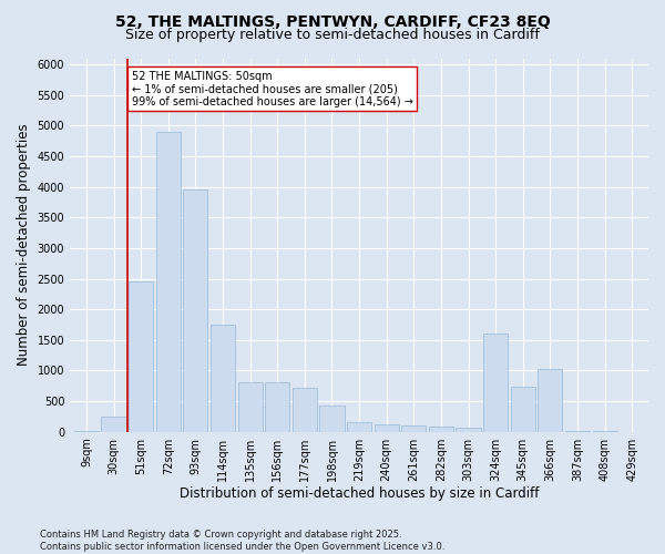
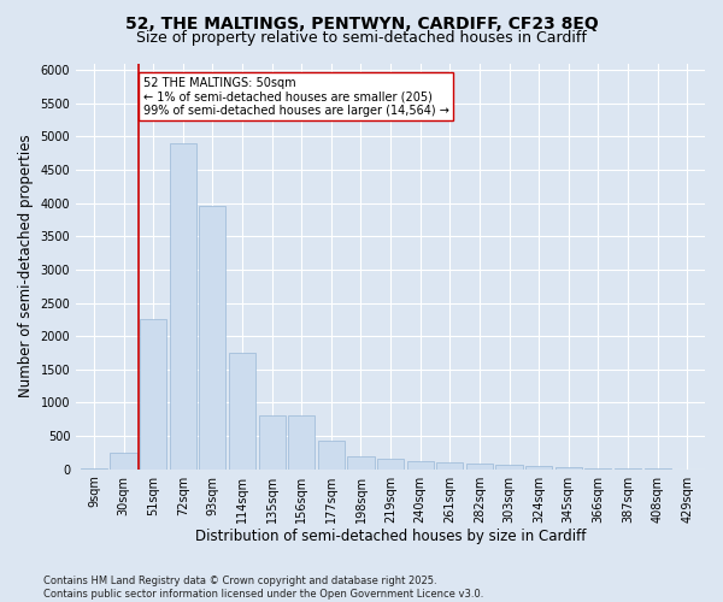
51sqm: 2460 -> 2250
177sqm: 720 -> 420
198sqm: 420 -> 200
324sqm: 1600 -> 40
345sqm: 740 -> 40
366sqm: 1020 -> 20
